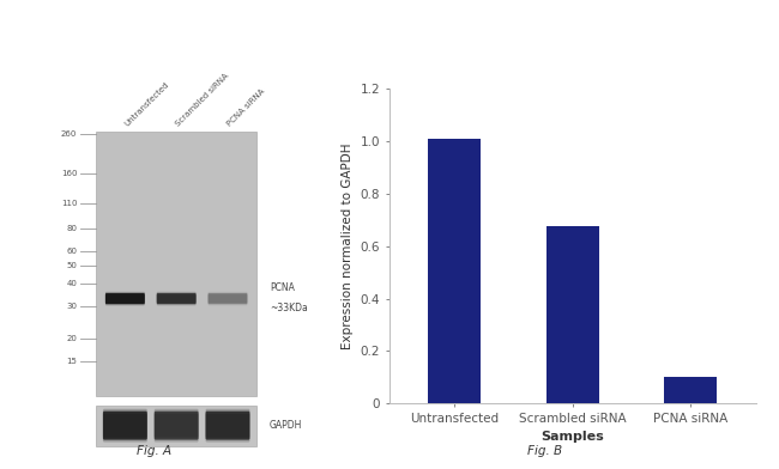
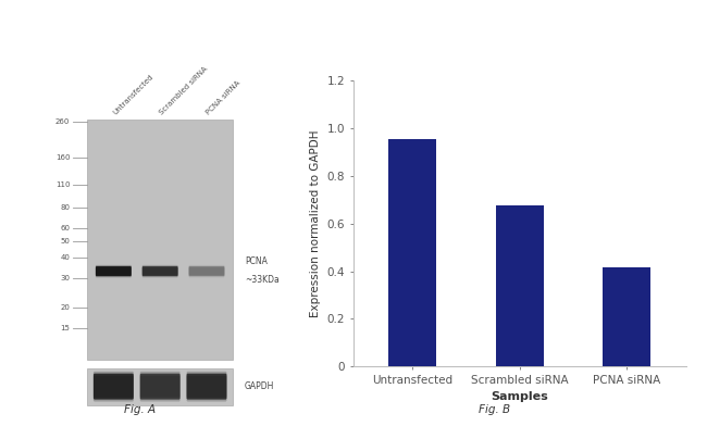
Untransfected: 1.010 -> 0.955
PCNA siRNA: 0.100 -> 0.415
